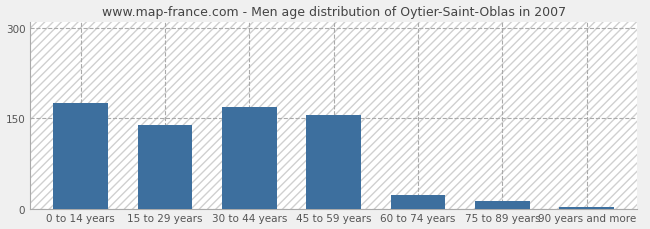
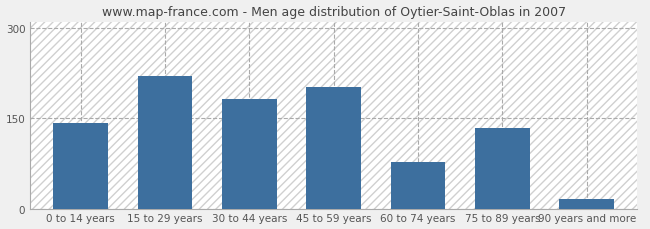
0 to 14 years: 175 -> 142
15 to 29 years: 138 -> 220
30 to 44 years: 168 -> 182
45 to 59 years: 155 -> 202
60 to 74 years: 22 -> 78
75 to 89 years: 12 -> 134
90 years and more: 2 -> 16
